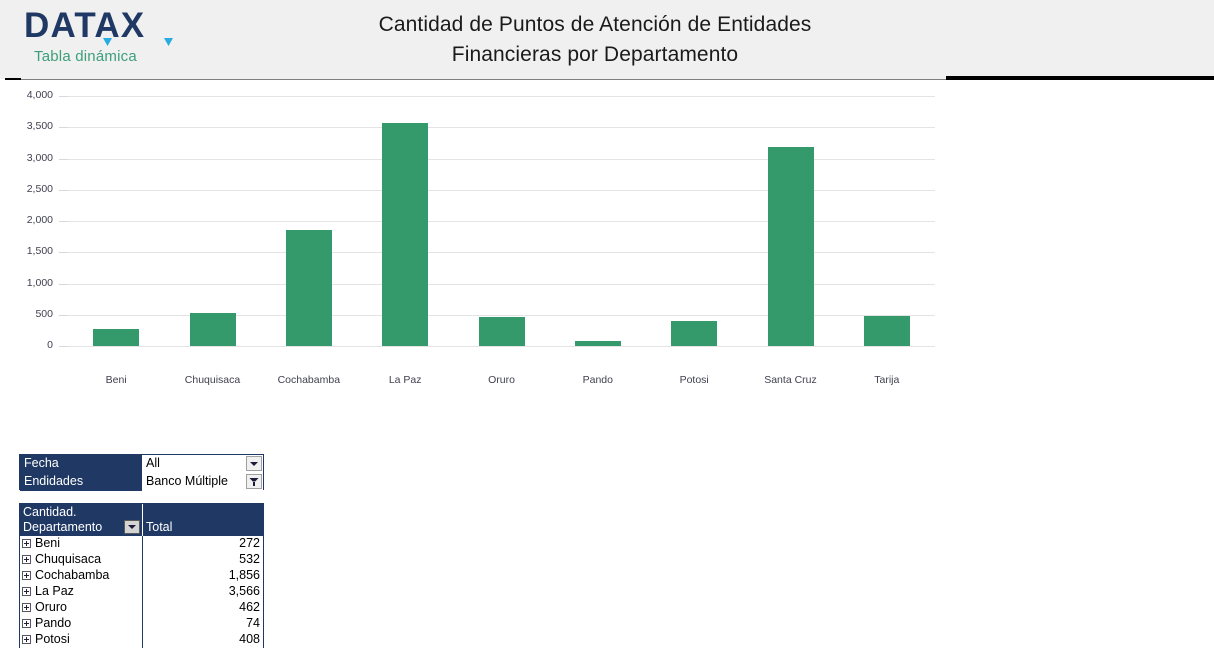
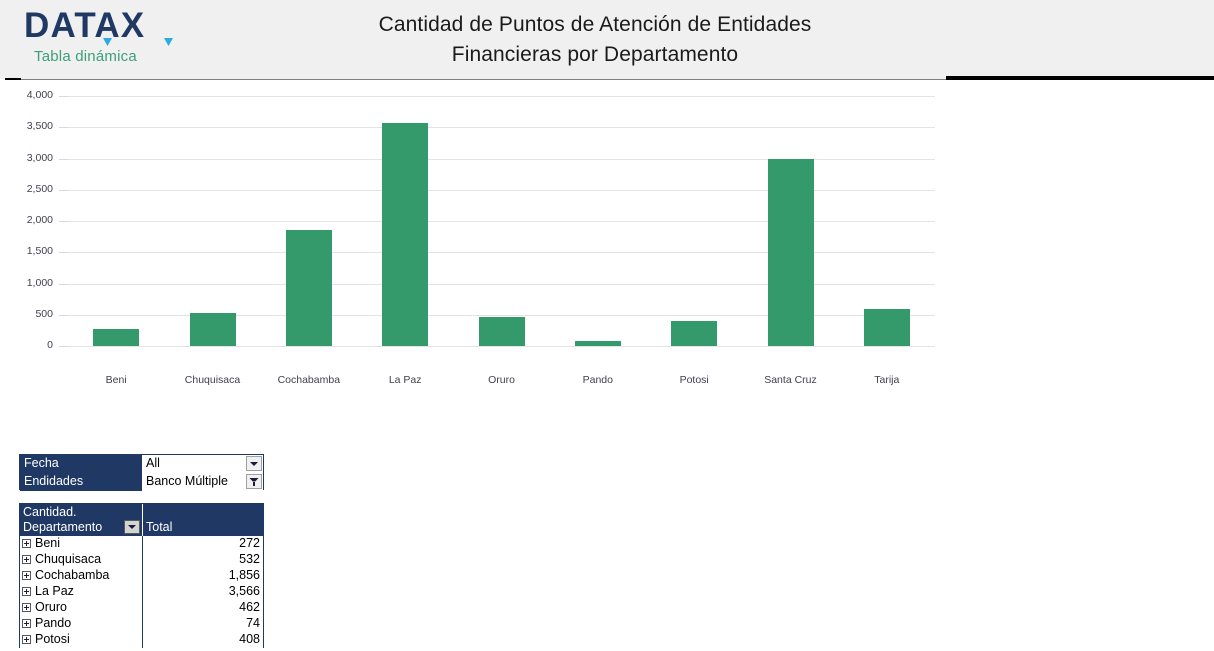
Santa Cruz: 3200 -> 3000
Tarija: 500 -> 600
